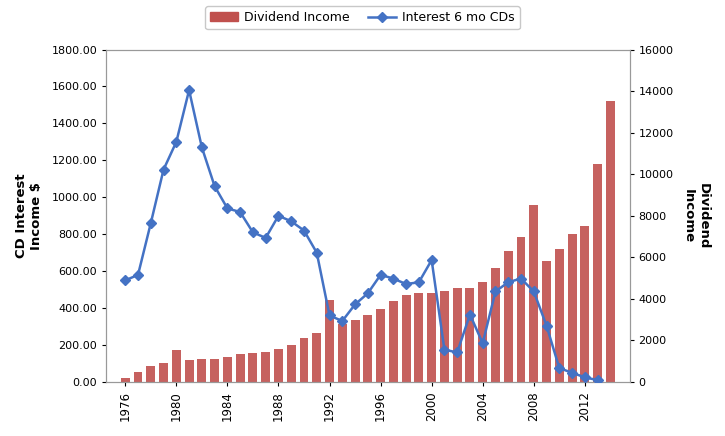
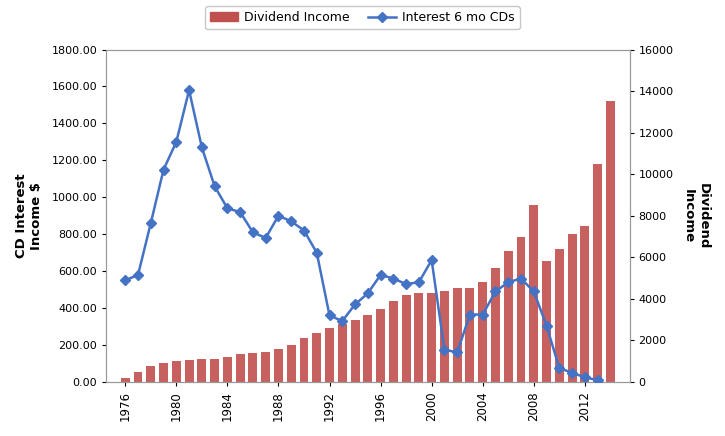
Dividend Income/1980: 1550 -> 1000
Dividend Income/1992: 3950 -> 2600
Interest 6 mo CDs/2004: 210 -> 360
